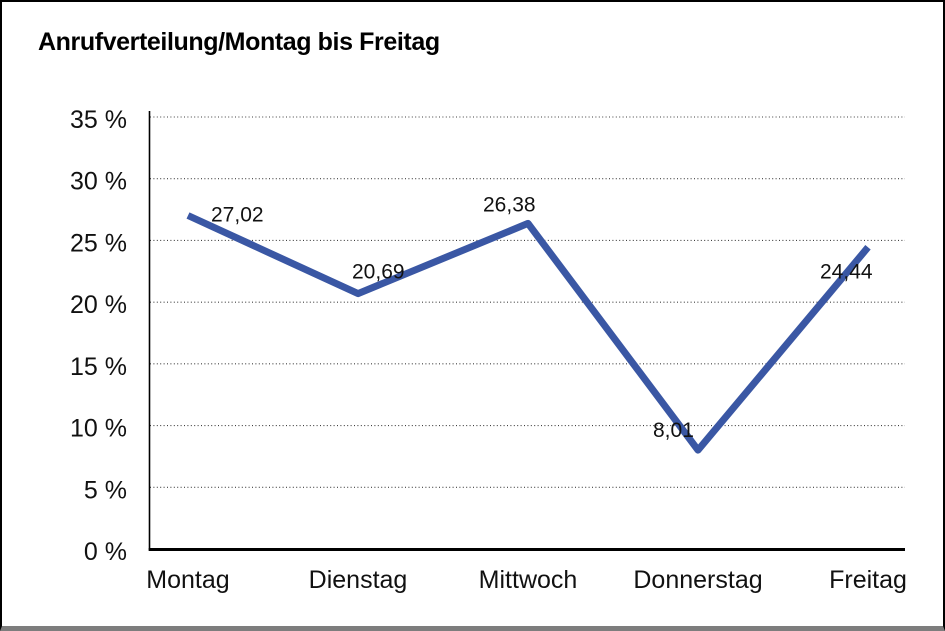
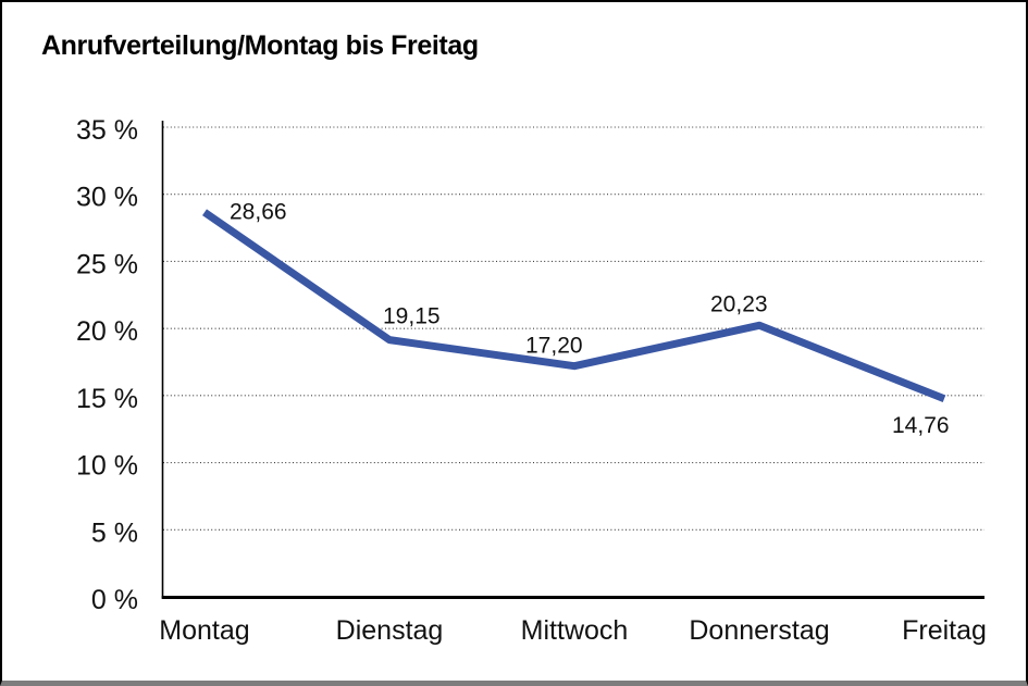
Montag: 27,02 -> 28,66
Dienstag: 20,69 -> 19,15
Mittwoch: 26,38 -> 17,20
Donnerstag: 8,01 -> 20,23
Freitag: 24,44 -> 14,76
